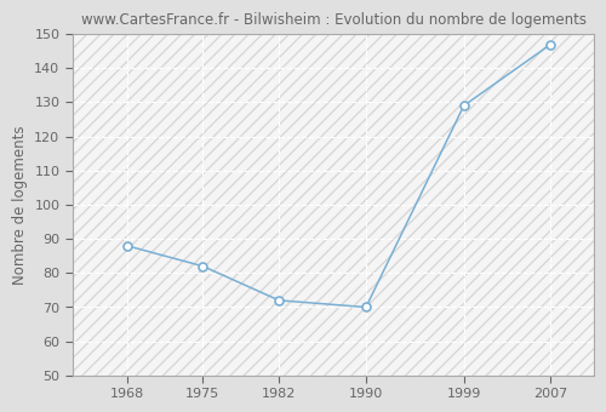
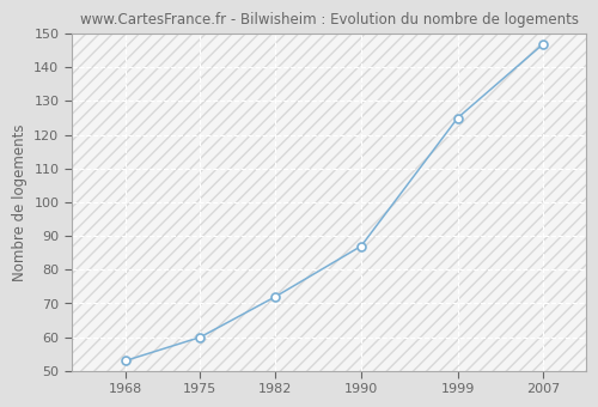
1968: 88 -> 53
1975: 82 -> 60
1990: 70 -> 87
1999: 129 -> 125
